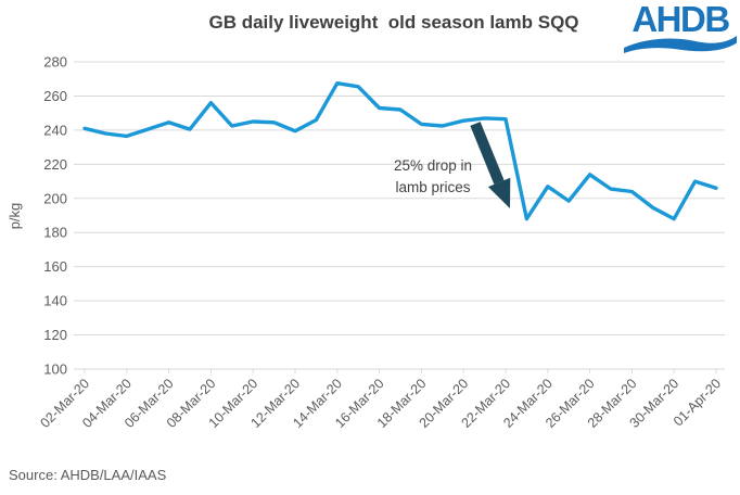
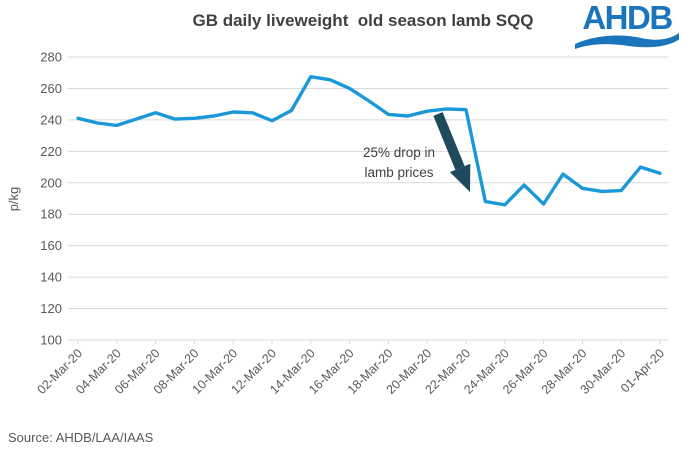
08-Mar-20: 256 -> 241
16-Mar-20: 253 -> 260
24-Mar-20: 207 -> 186
26-Mar-20: 214 -> 186
28-Mar-20: 204 -> 196
30-Mar-20: 188 -> 195
